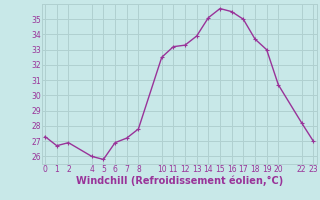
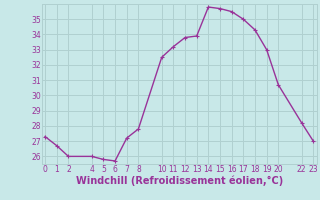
2: 26.9 -> 26.0
6: 26.9 -> 25.7
12: 33.3 -> 33.8
14: 35.1 -> 35.8
18: 33.7 -> 34.3
